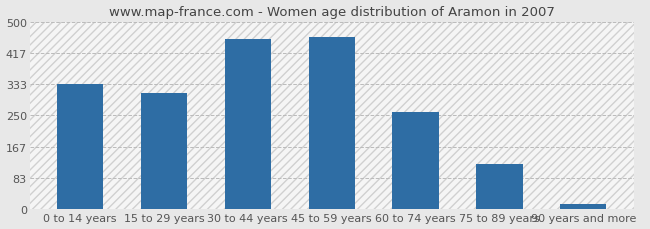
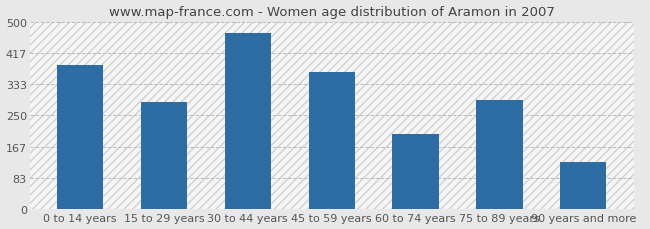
0 to 14 years: 333 -> 385
15 to 29 years: 310 -> 285
30 to 44 years: 453 -> 470
45 to 59 years: 460 -> 365
60 to 74 years: 258 -> 200
75 to 89 years: 120 -> 290
90 years and more: 15 -> 125
